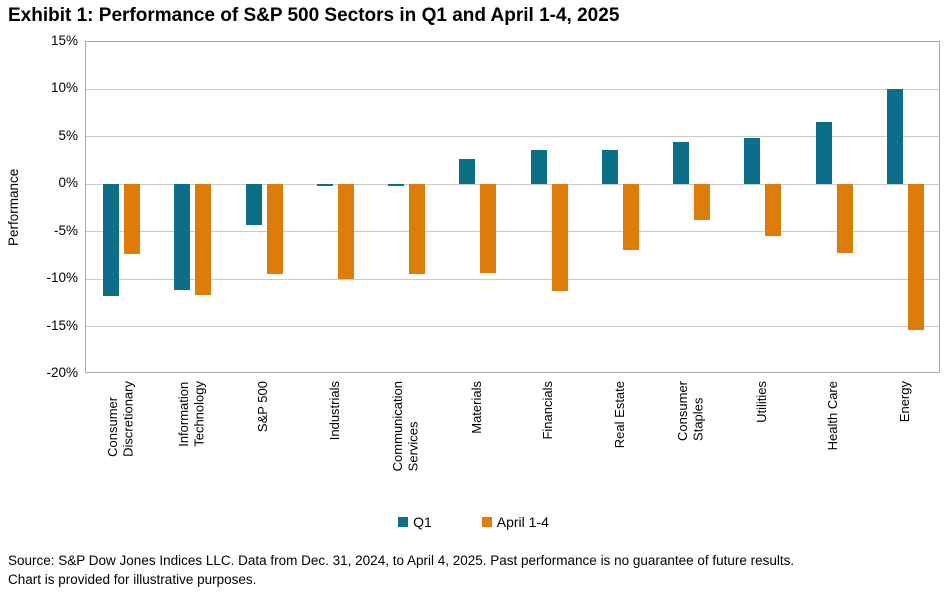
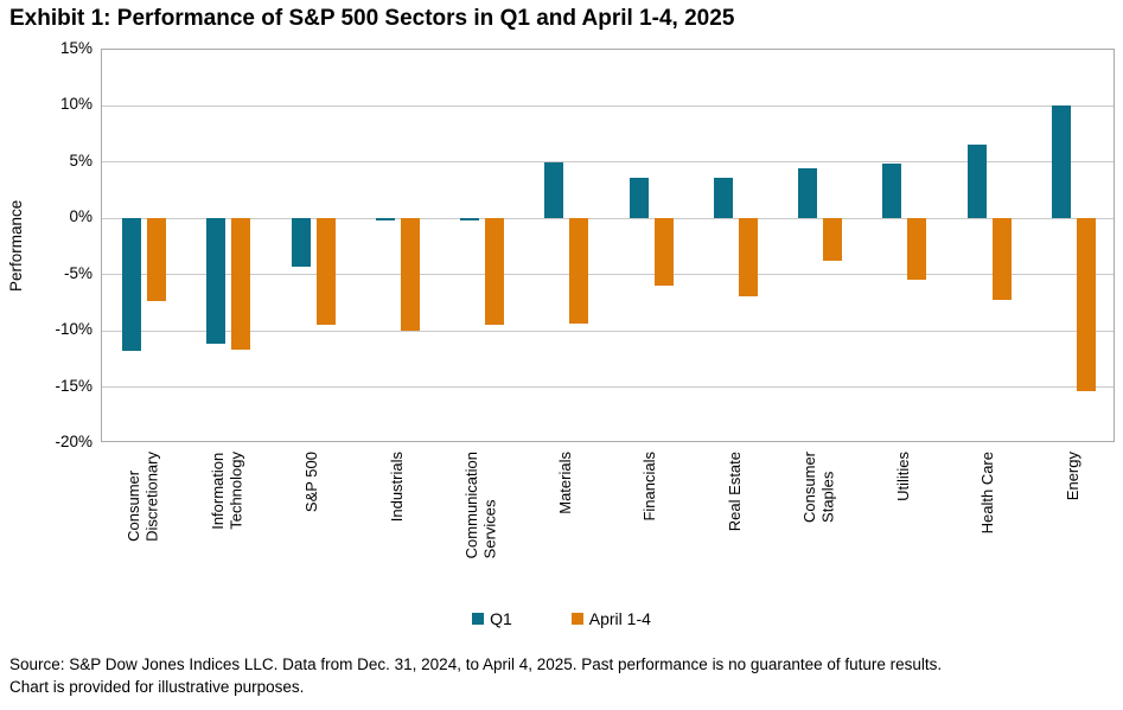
Q1/Materials: 3% -> 5%
April 1-4/Financials: -11% -> -6%
